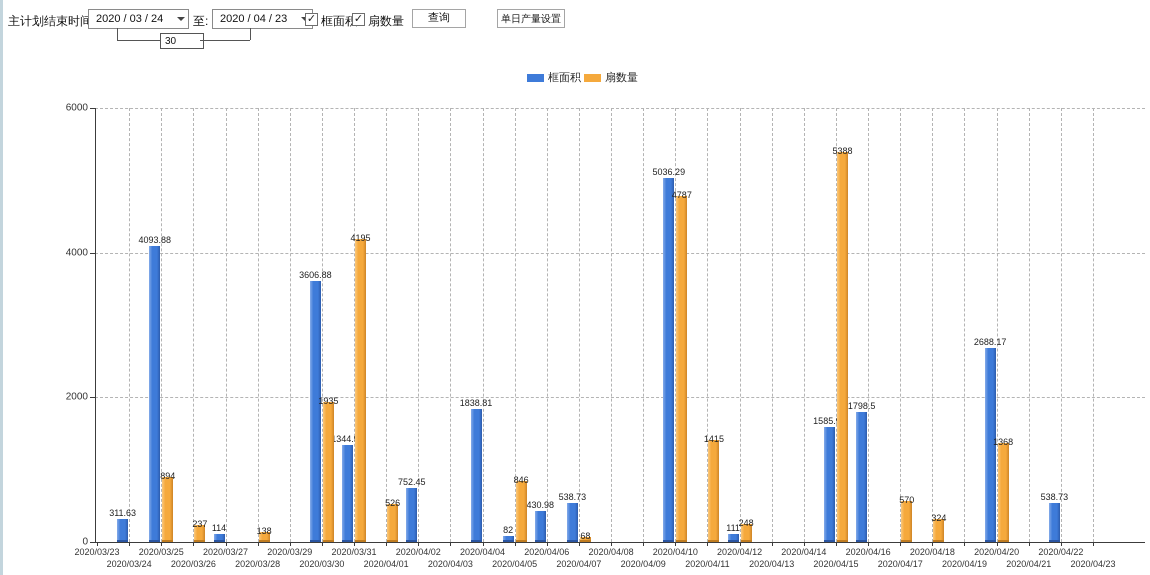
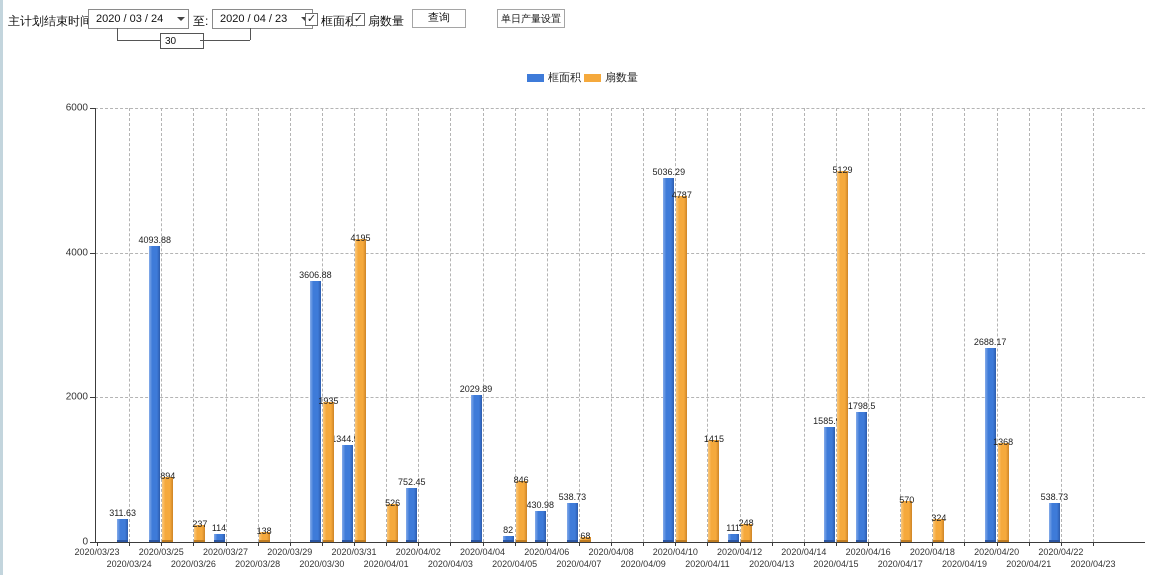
框面积/2020/04/04: 1838.81 -> 2029.89
扇数量/2020/04/15: 5388 -> 5129
